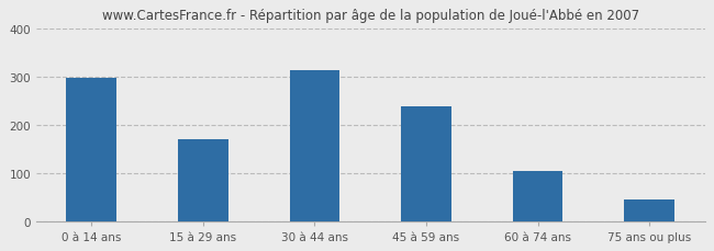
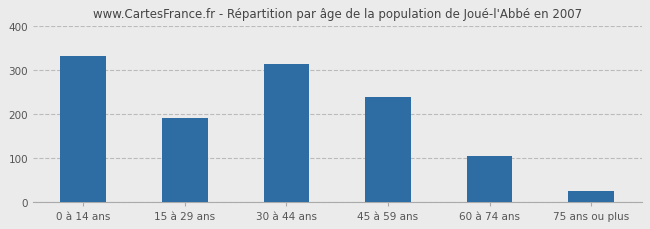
0 à 14 ans: 298 -> 330
15 à 29 ans: 170 -> 190
75 ans ou plus: 45 -> 25
